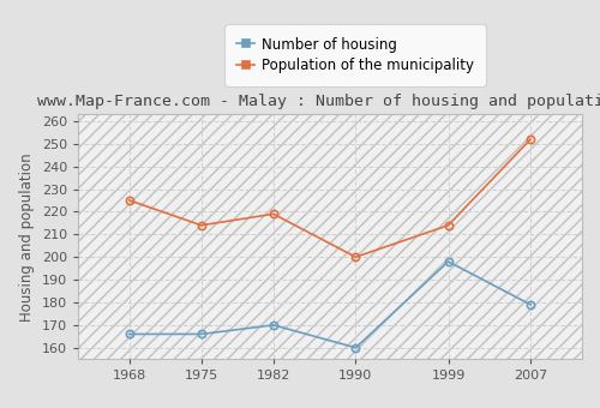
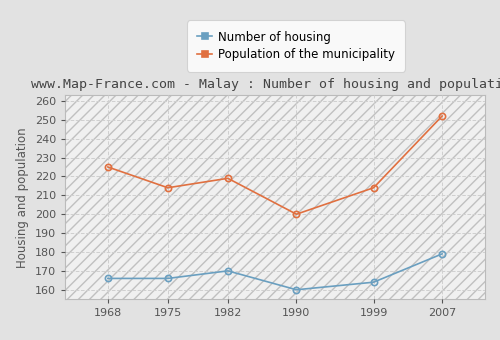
Number of housing/1999: 198 -> 164
